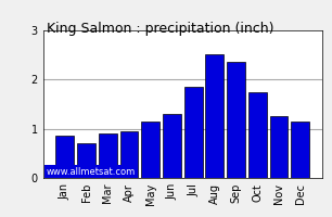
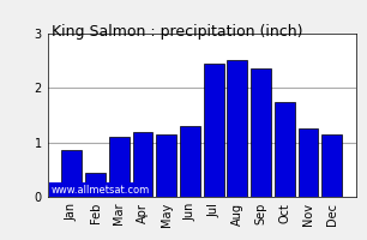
Feb: 0.70 -> 0.45
Mar: 0.90 -> 1.10
Apr: 0.95 -> 1.20
Jul: 1.85 -> 2.45
